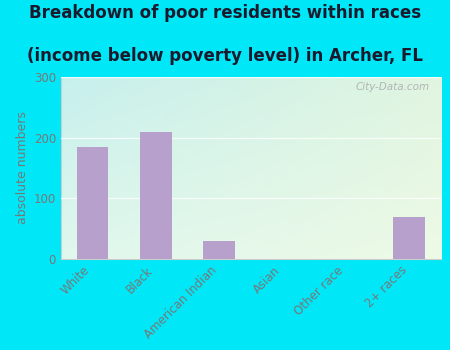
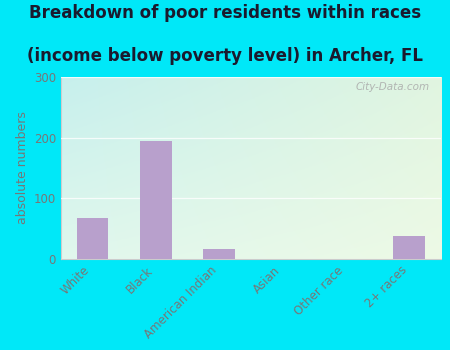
White: 184 -> 68
Black: 210 -> 195
American Indian: 30 -> 17
2+ races: 70 -> 38
